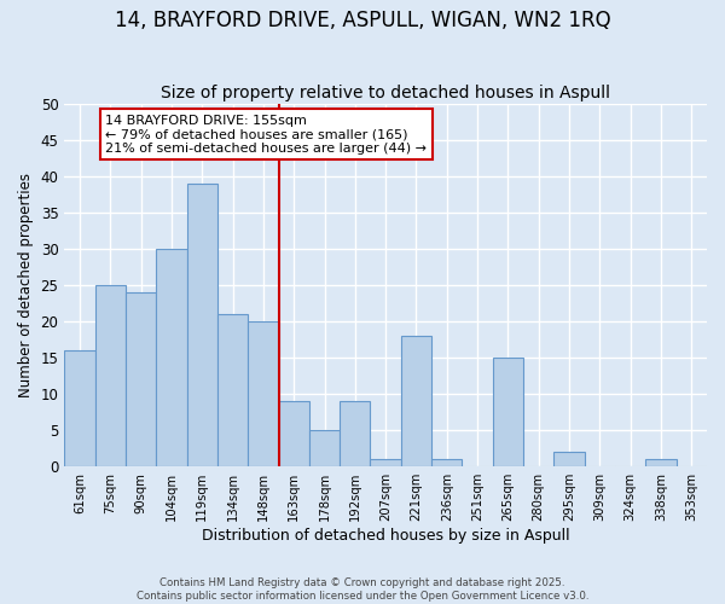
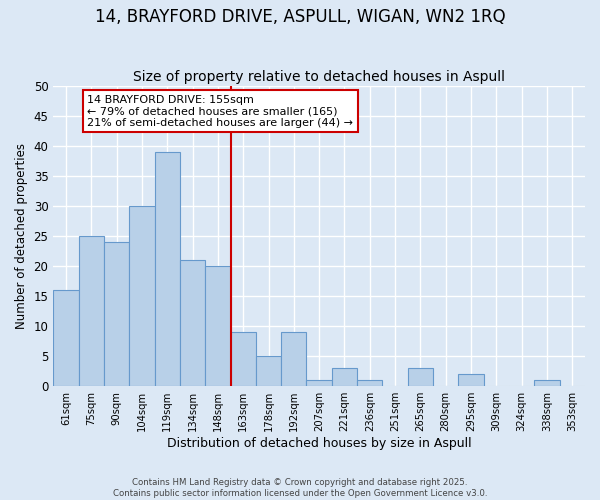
221sqm: 18 -> 3
265sqm: 15 -> 3
